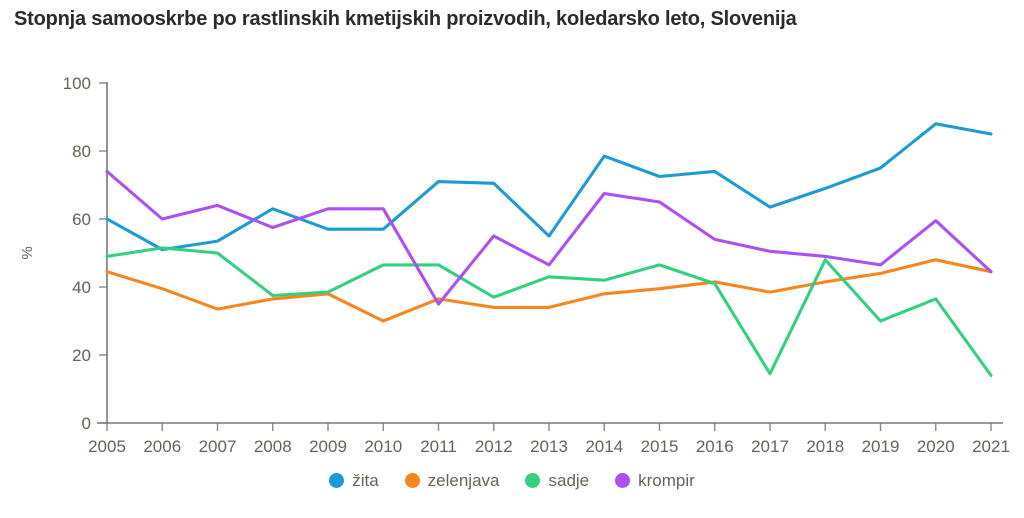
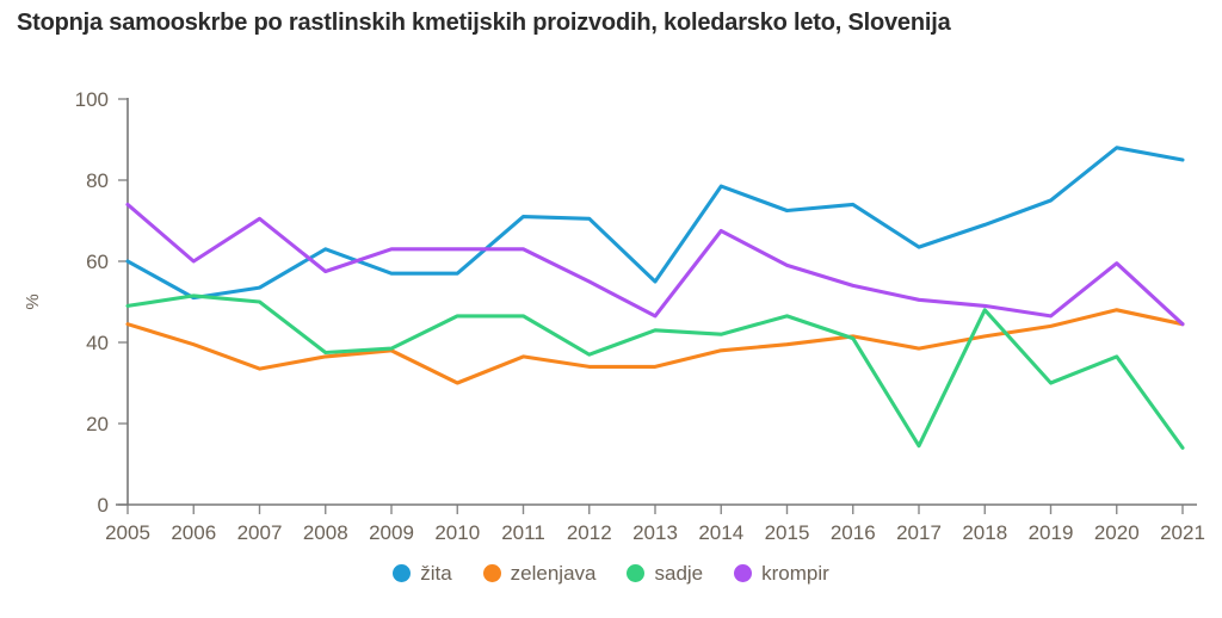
krompir/2007: 64 -> 70
krompir/2011: 35 -> 63
krompir/2015: 65 -> 59
